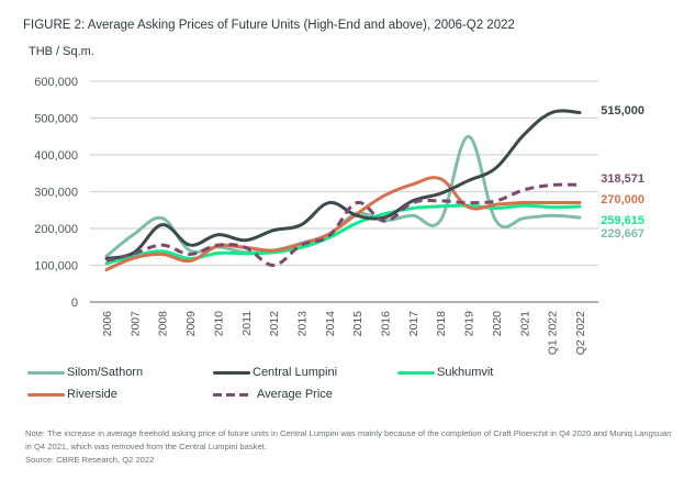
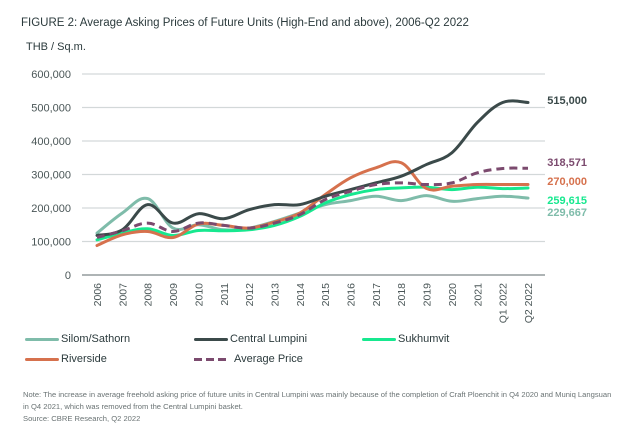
Average Price/2012: 100000 -> 140000
Central Lumpini/2014: 270000 -> 210000
Silom/Sathorn/2015: 240000 -> 210000
Average Price/2015: 270000 -> 220000
Central Lumpini/2016: 230000 -> 260000
Average Price/2016: 220000 -> 250000
Silom/Sathorn/2019: 450000 -> 240000
